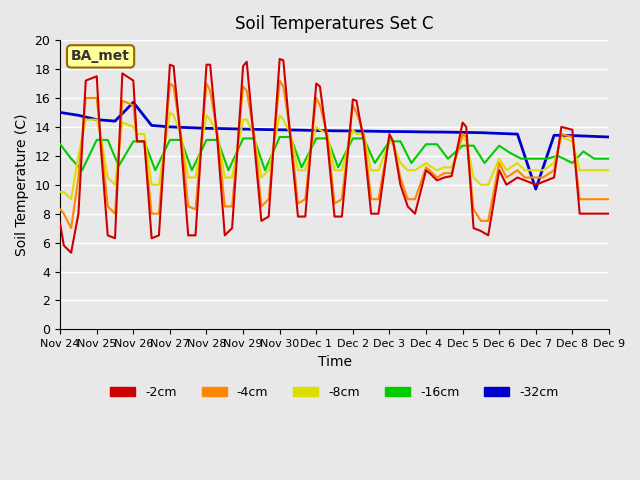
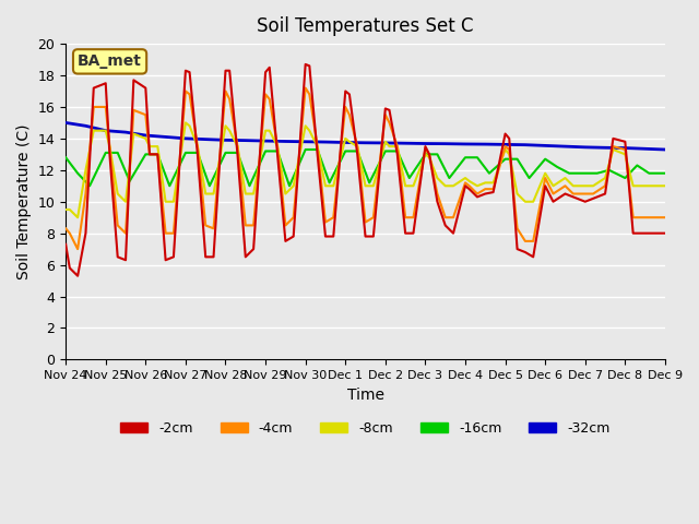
-32cm/Nov 26: 15.7 -> 14.2
-32cm/Dec 7: 9.7 -> 13.4
